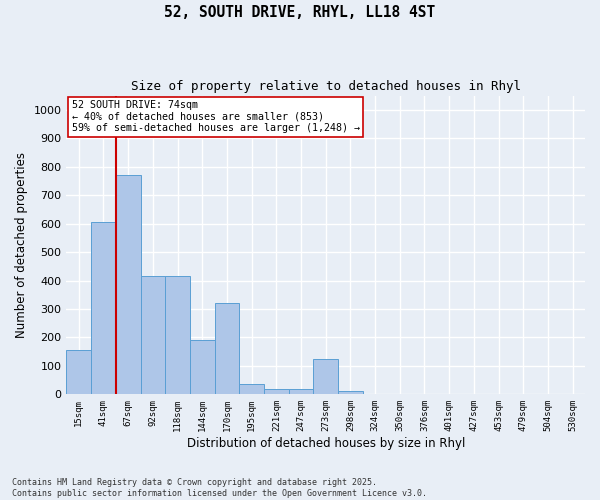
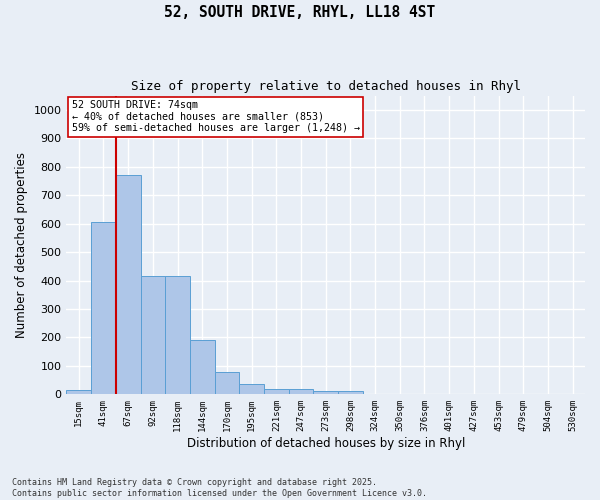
15sqm: 155 -> 15
170sqm: 320 -> 77
273sqm: 125 -> 12
